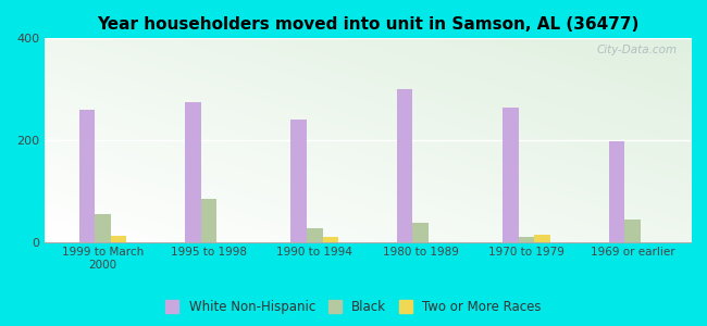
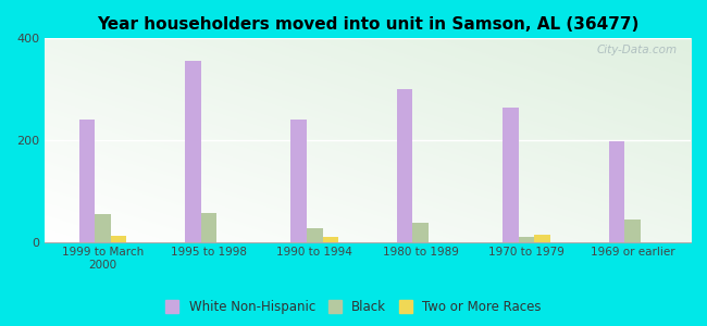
White Non-Hispanic/1999 to March 2000: 260 -> 240
White Non-Hispanic/1995 to 1998: 275 -> 355
Black/1995 to 1998: 85 -> 57
